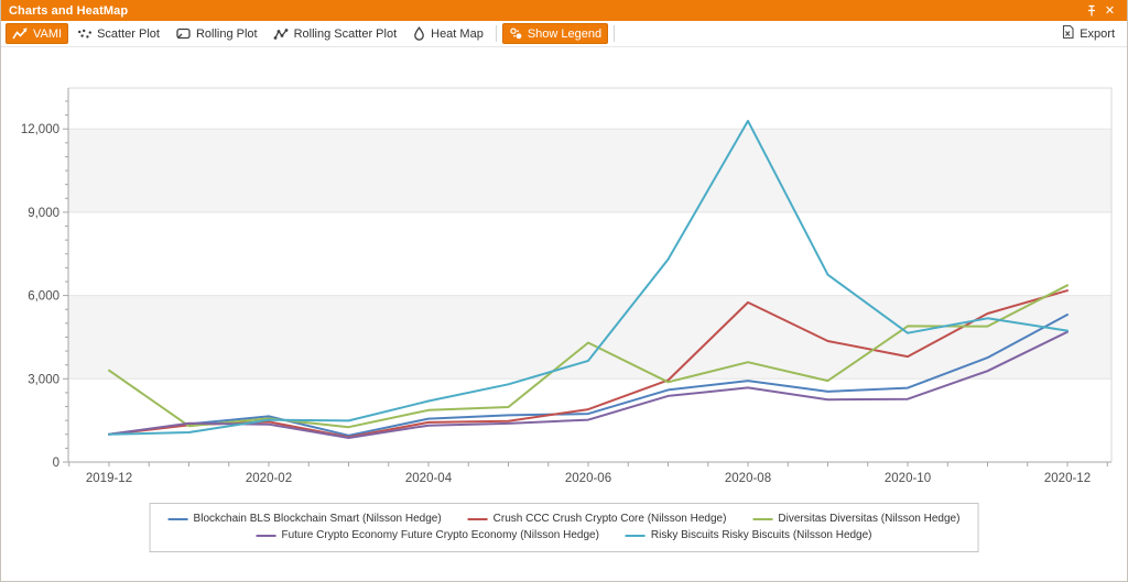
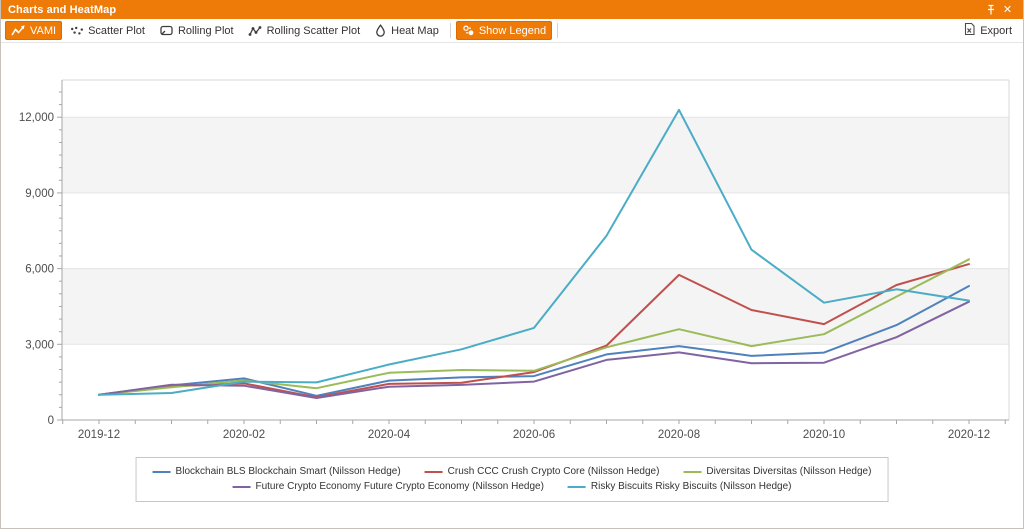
Diversitas Diversitas (Nilsson Hedge)/2019-12: 3300 -> 1000
Diversitas Diversitas (Nilsson Hedge)/2020-06: 4300 -> 2000
Diversitas Diversitas (Nilsson Hedge)/2020-10: 4900 -> 3400
